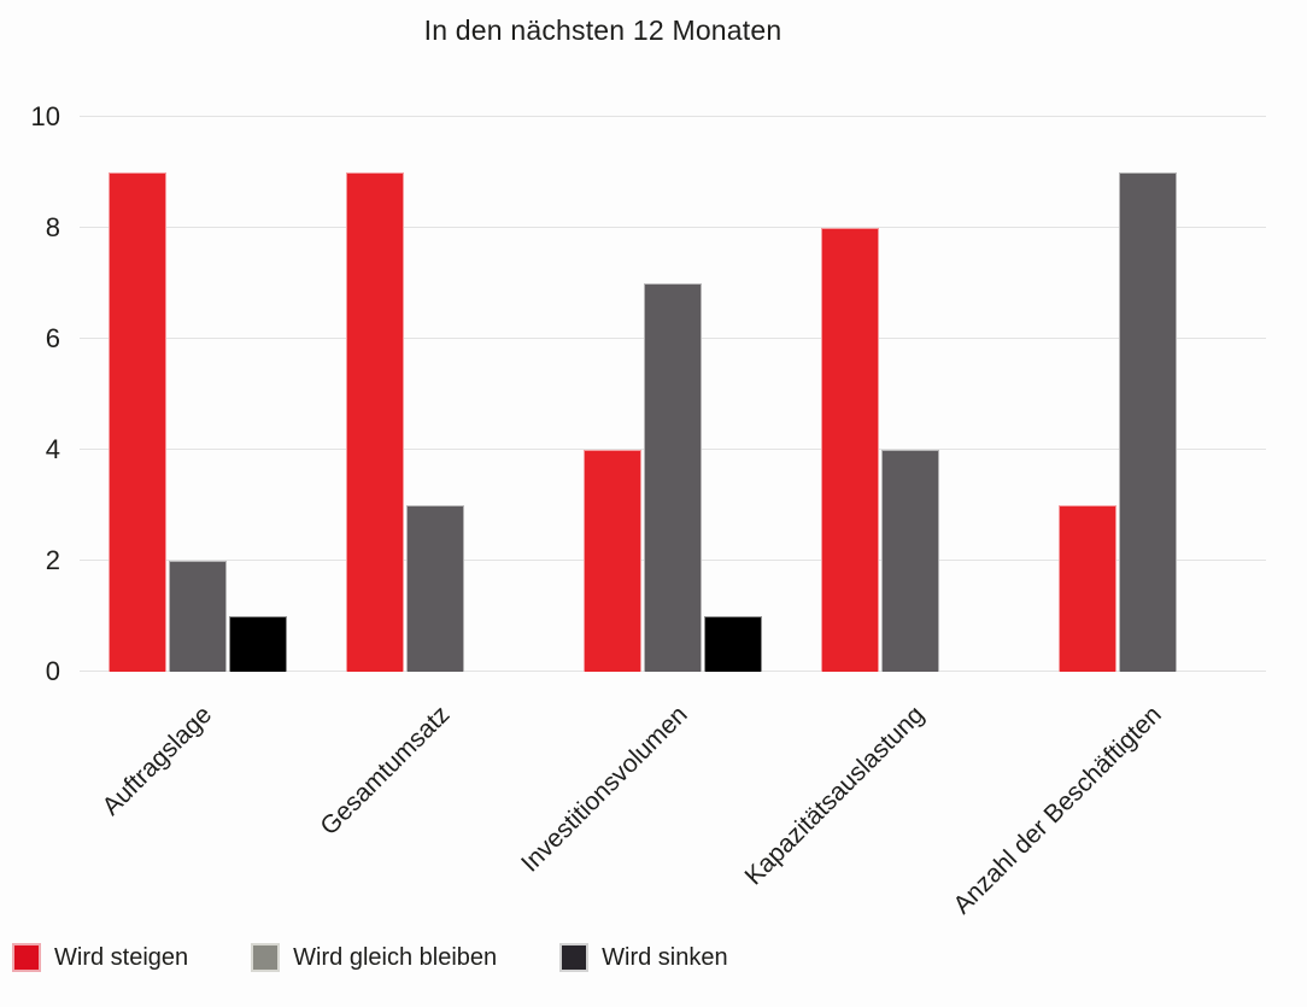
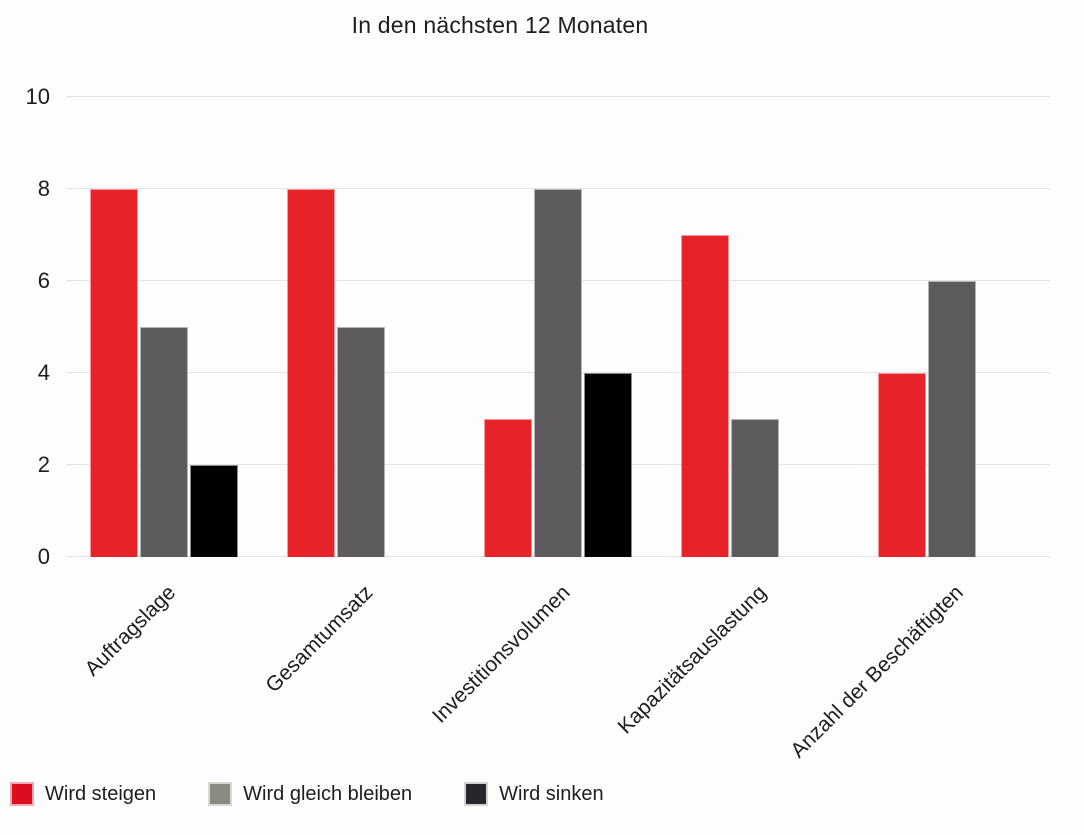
Wird steigen/Auftragslage: 9 -> 8
Wird gleich bleiben/Auftragslage: 2 -> 5
Wird sinken/Auftragslage: 1 -> 2
Wird steigen/Gesamtumsatz: 9 -> 8
Wird gleich bleiben/Gesamtumsatz: 3 -> 5
Wird steigen/Investitionsvolumen: 4 -> 3
Wird gleich bleiben/Investitionsvolumen: 7 -> 8
Wird sinken/Investitionsvolumen: 1 -> 4
Wird steigen/Kapazitätsauslastung: 8 -> 7
Wird gleich bleiben/Kapazitätsauslastung: 4 -> 3
Wird steigen/Anzahl der Beschäftigten: 3 -> 4
Wird gleich bleiben/Anzahl der Beschäftigten: 9 -> 6
